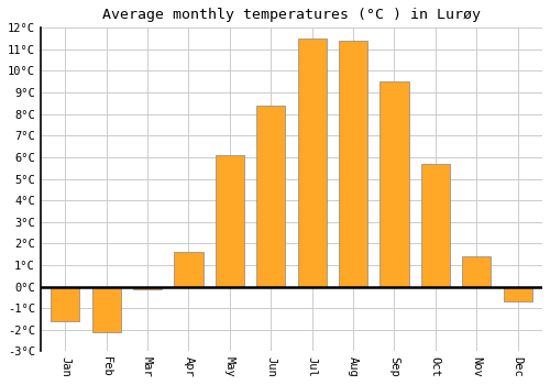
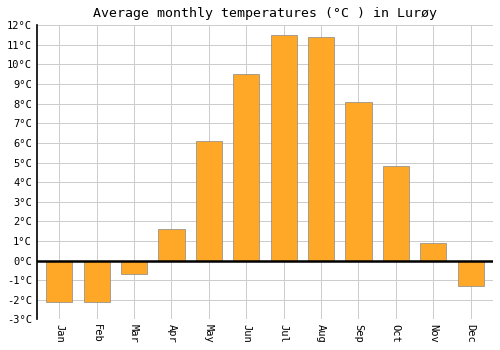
Jan: -1.6°C -> -2.1°C
Mar: -0.1°C -> -0.7°C
Jun: 8.4°C -> 9.5°C
Sep: 9.5°C -> 8.1°C
Oct: 5.7°C -> 4.8°C
Nov: 1.4°C -> 0.9°C
Dec: -0.7°C -> -1.3°C
